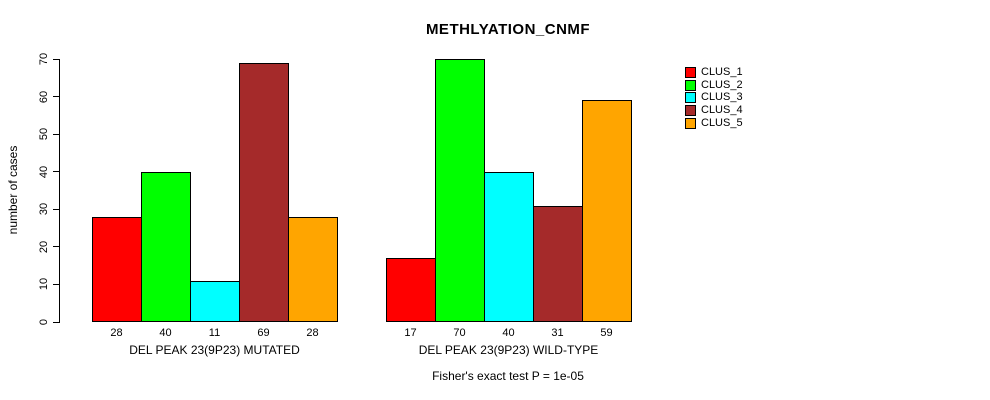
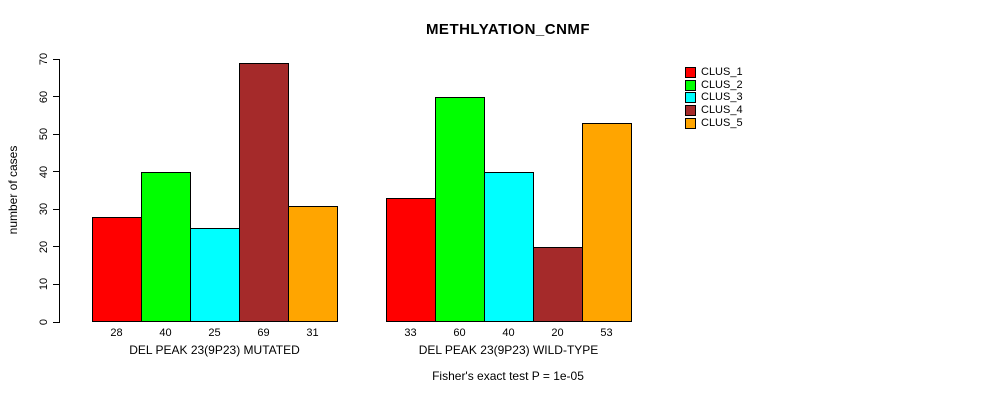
CLUS_3/DEL PEAK 23(9P23) MUTATED: 11 -> 25
CLUS_5/DEL PEAK 23(9P23) MUTATED: 28 -> 31
CLUS_1/DEL PEAK 23(9P23) WILD-TYPE: 17 -> 33
CLUS_2/DEL PEAK 23(9P23) WILD-TYPE: 70 -> 60
CLUS_4/DEL PEAK 23(9P23) WILD-TYPE: 31 -> 20
CLUS_5/DEL PEAK 23(9P23) WILD-TYPE: 59 -> 53
